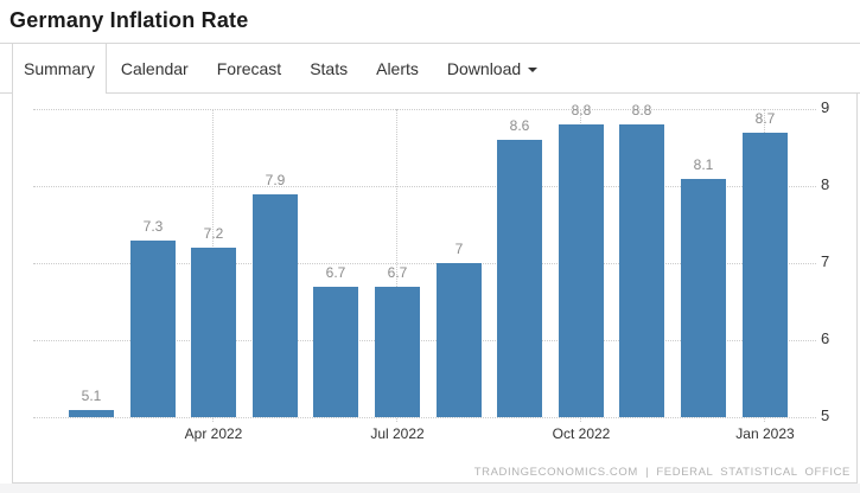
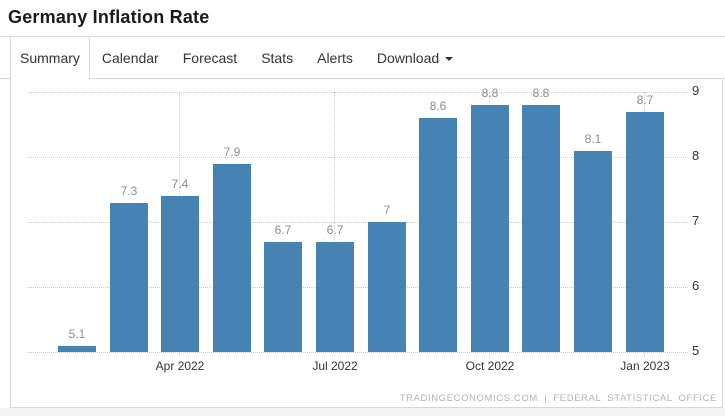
Apr 2022: 7.2 -> 7.4
